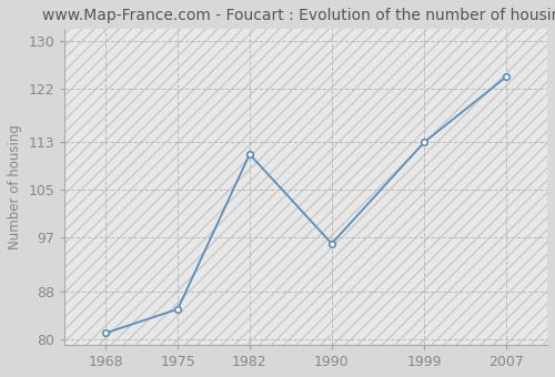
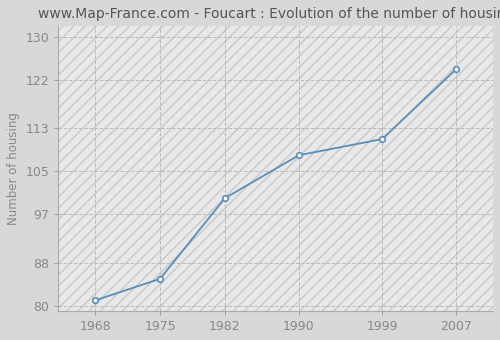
1982: 111 -> 100
1990: 96 -> 108
1999: 113 -> 111
